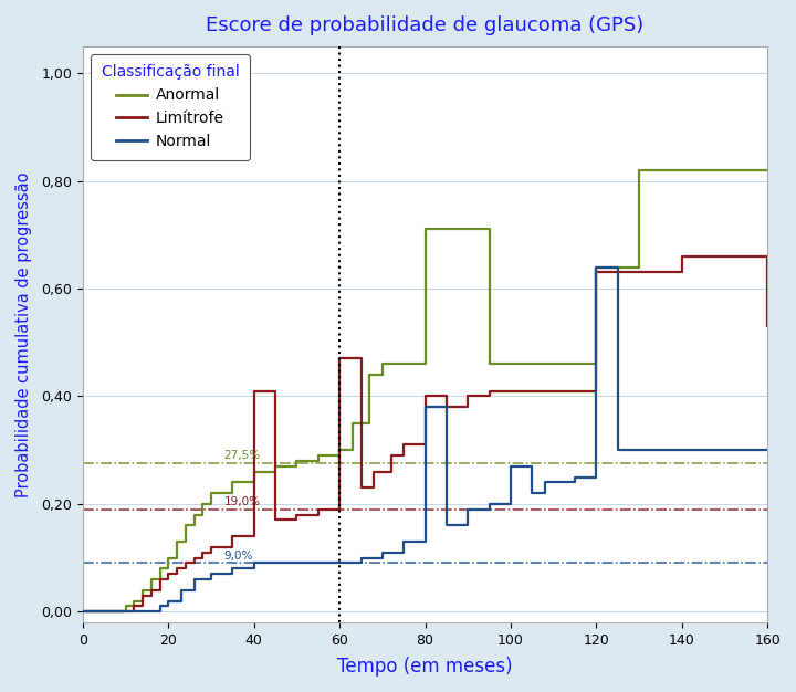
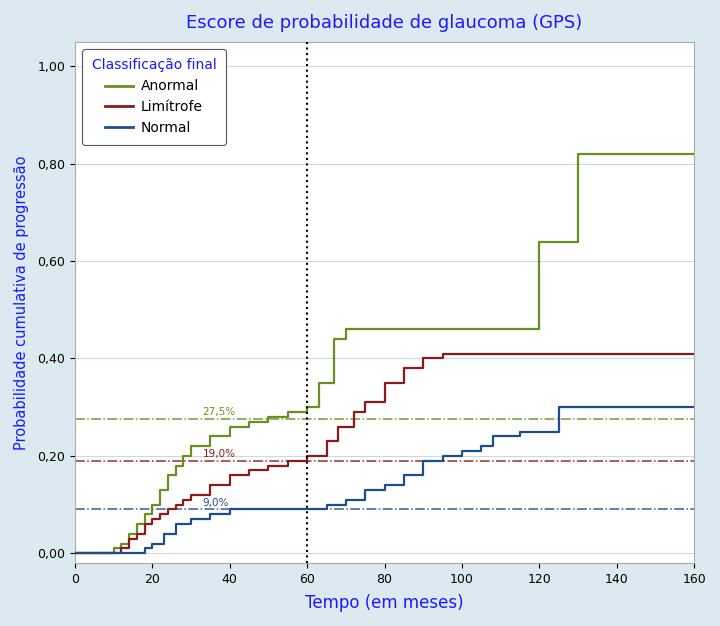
Limítrofe/40: 0,41 -> 0,16
Limítrofe/60: 0,47 -> 0,20
Anormal/80: 0,71 -> 0,46
Limítrofe/80: 0,40 -> 0,35
Normal/80: 0,38 -> 0,14
Normal/100: 0,27 -> 0,21
Limítrofe/120: 0,63 -> 0,41
Normal/120: 0,64 -> 0,25
Limítrofe/140: 0,66 -> 0,41
Limítrofe/160: 0,53 -> 0,41
